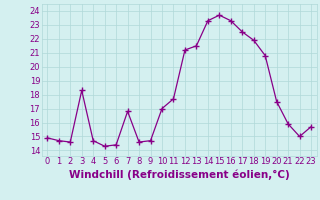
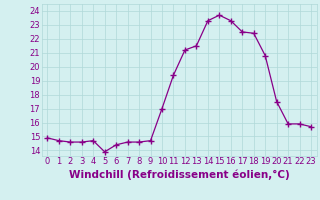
3: 18.3 -> 14.6
5: 14.3 -> 13.9
7: 16.8 -> 14.6
11: 17.7 -> 19.4
18: 21.9 -> 22.4
22: 15.0 -> 15.9
